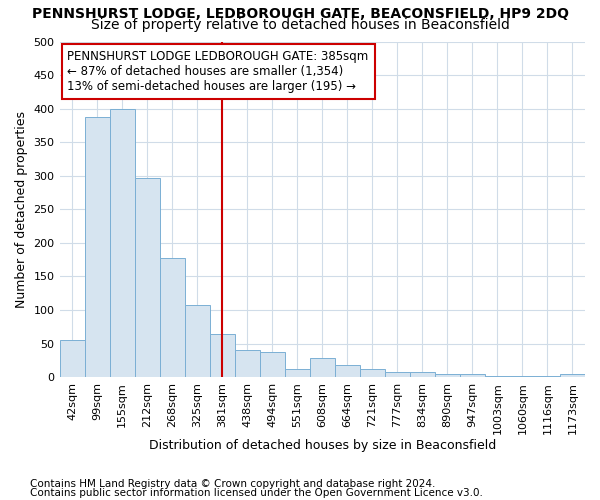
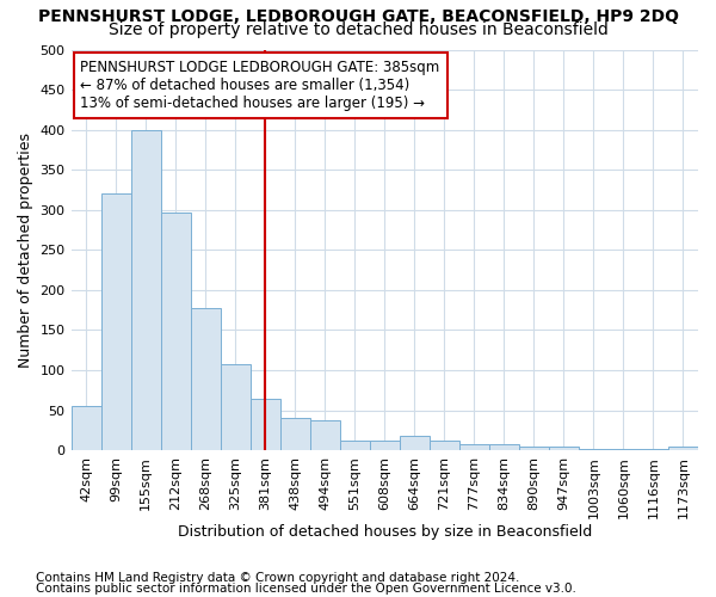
99sqm: 388 -> 320
608sqm: 28 -> 12
